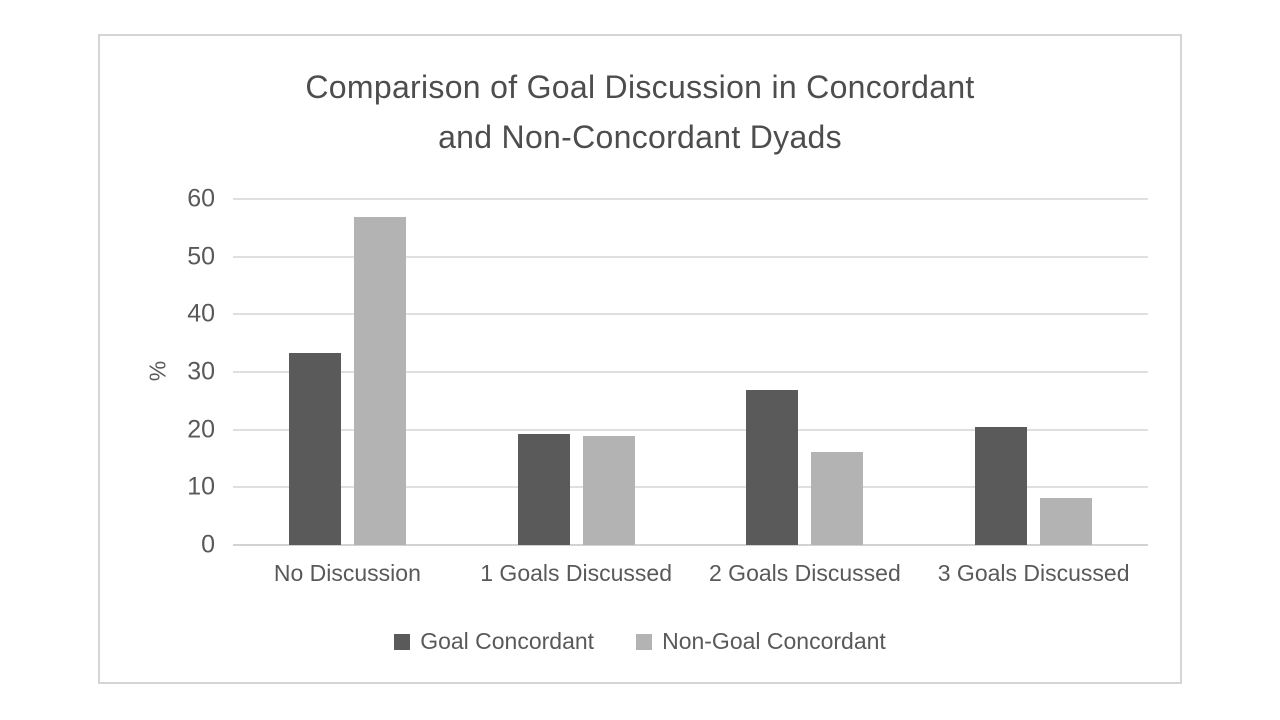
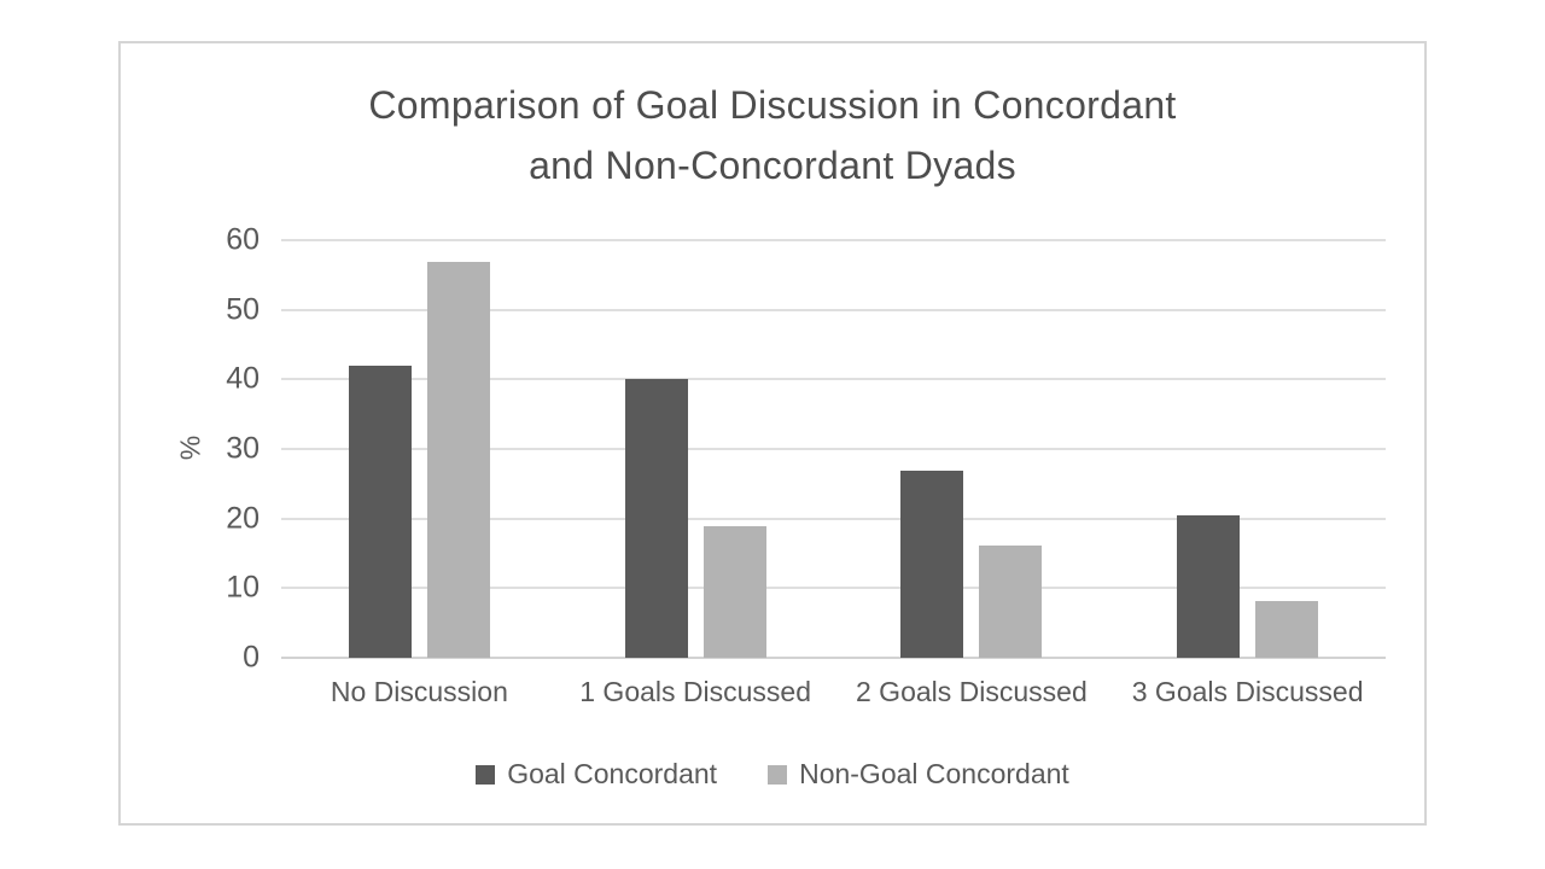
Goal Concordant/No Discussion: 33 -> 42
Goal Concordant/1 Goals Discussed: 19 -> 40
